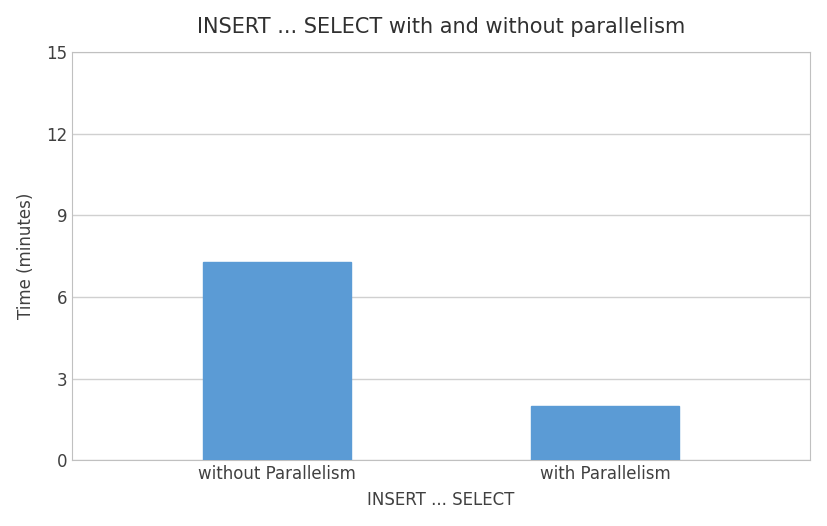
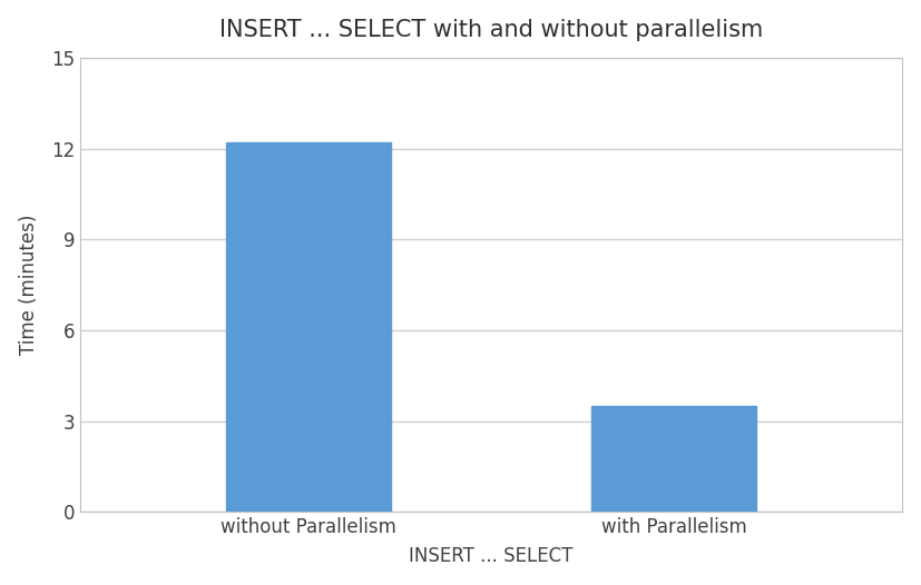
without Parallelism: 7.3 -> 12.2
with Parallelism: 2.0 -> 3.5
